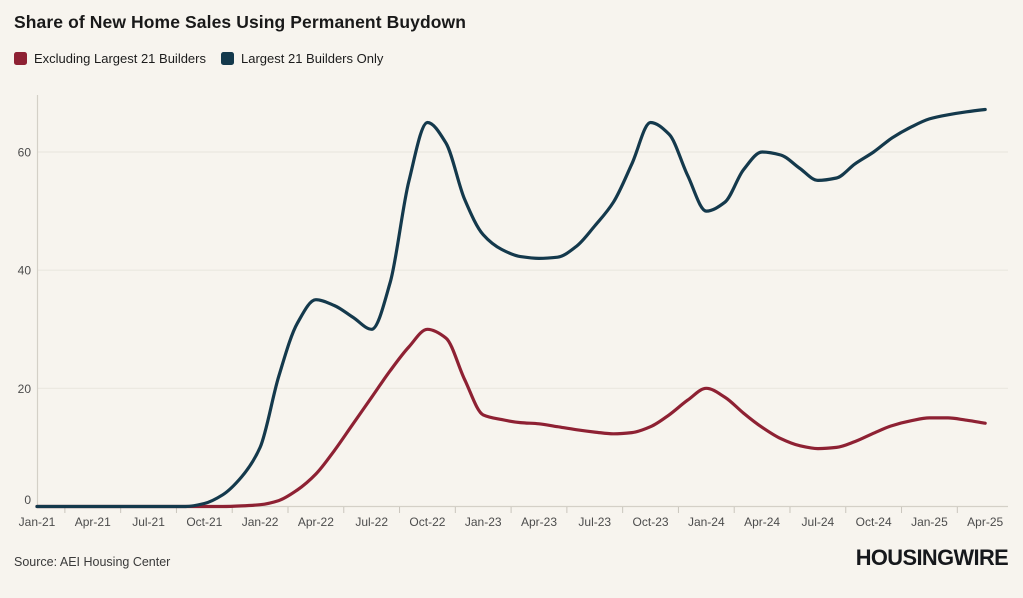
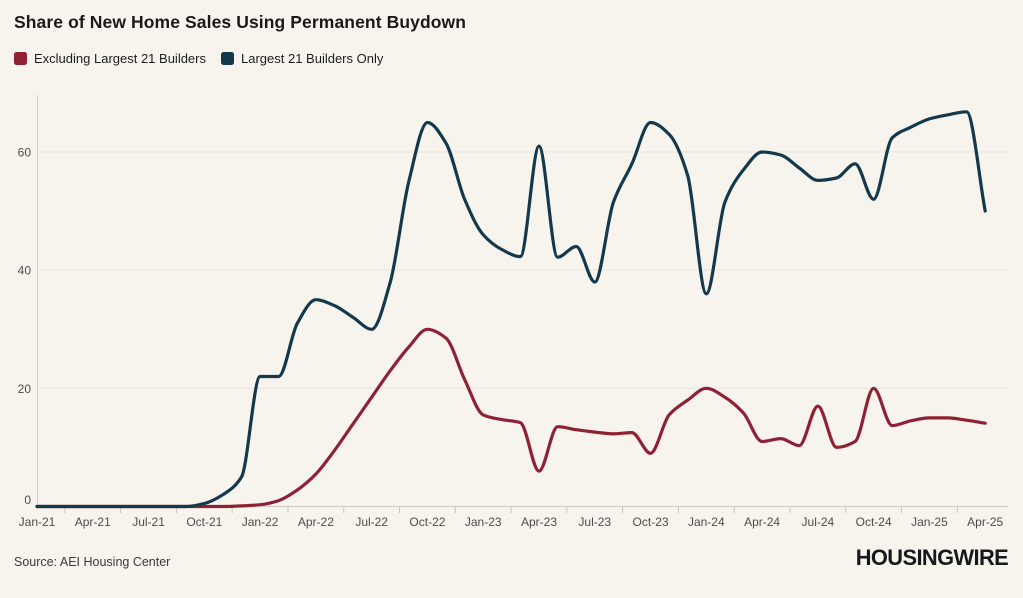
Largest 21 Builders Only/Jan-22: 10 -> 22
Excluding Largest 21 Builders/Apr-23: 14 -> 6
Largest 21 Builders Only/Apr-23: 42 -> 61
Largest 21 Builders Only/Jul-23: 48 -> 38
Excluding Largest 21 Builders/Oct-23: 14 -> 9
Largest 21 Builders Only/Jan-24: 50 -> 36
Excluding Largest 21 Builders/Apr-24: 13 -> 11
Excluding Largest 21 Builders/Jul-24: 10 -> 17
Excluding Largest 21 Builders/Oct-24: 12 -> 20
Largest 21 Builders Only/Oct-24: 60 -> 52
Largest 21 Builders Only/Apr-25: 67 -> 50
